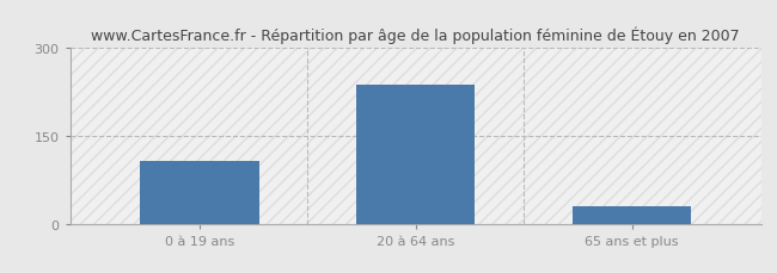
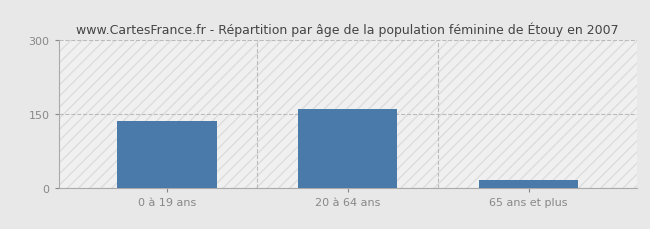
0 à 19 ans: 108 -> 135
20 à 64 ans: 238 -> 160
65 ans et plus: 30 -> 15
